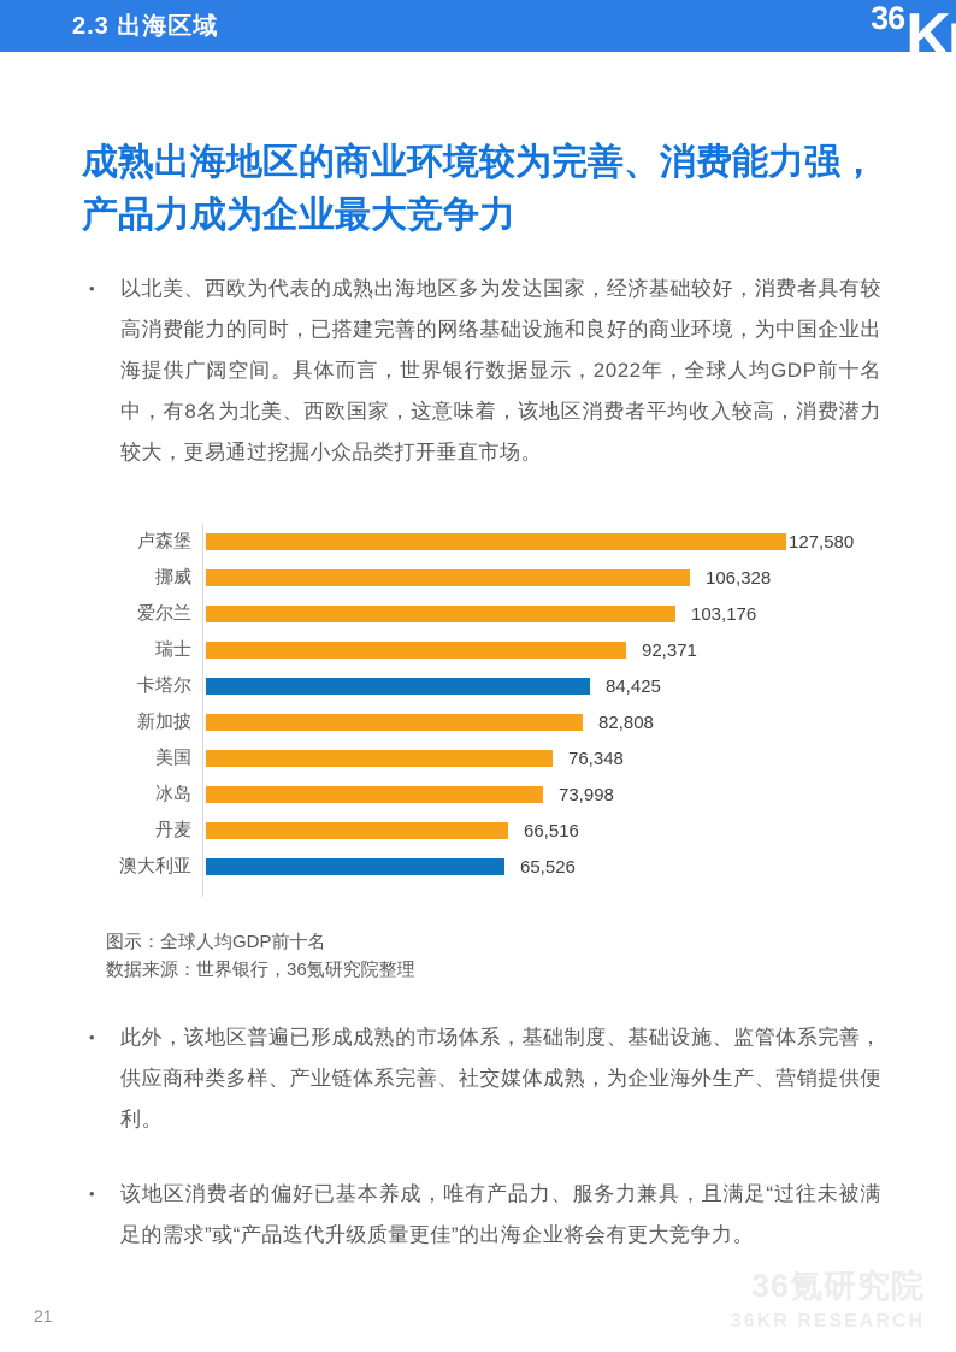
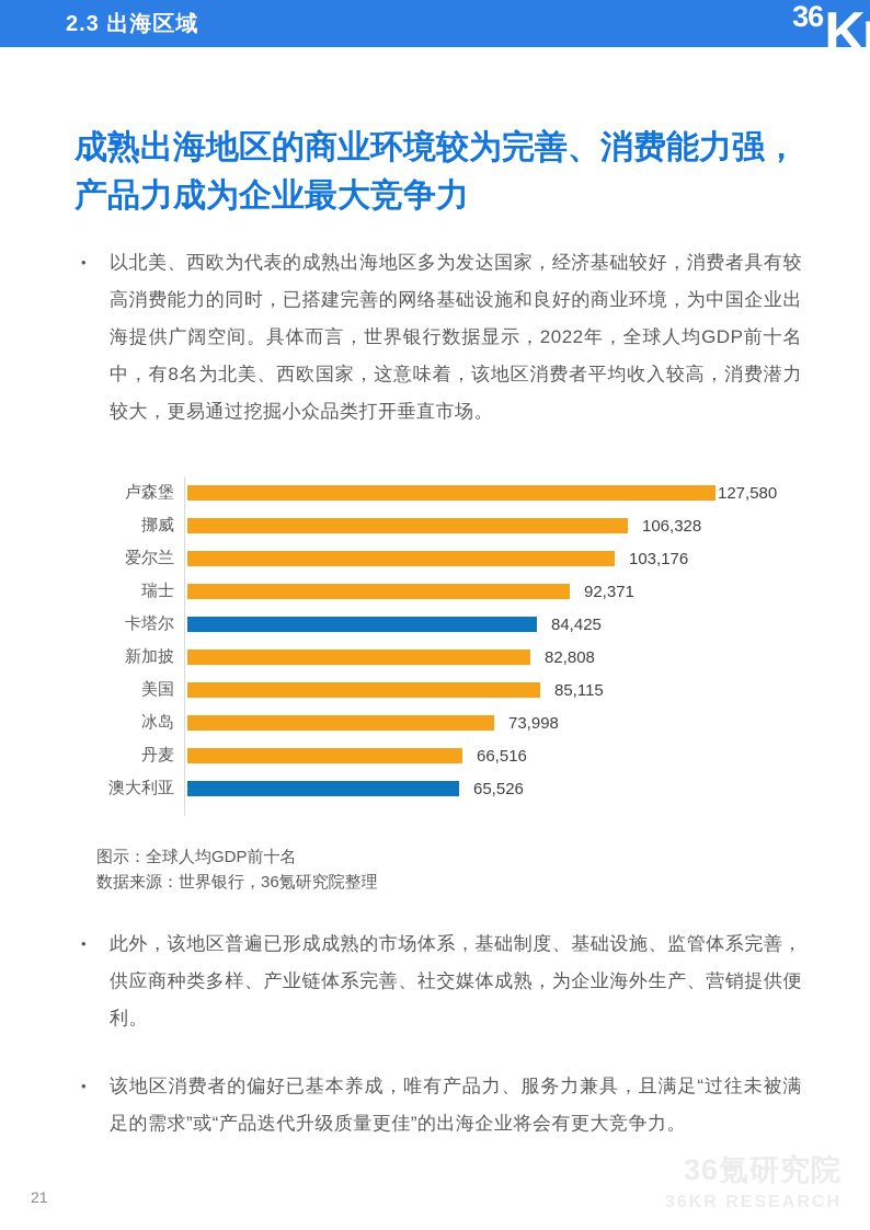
美国: 76,348 -> 85,115
